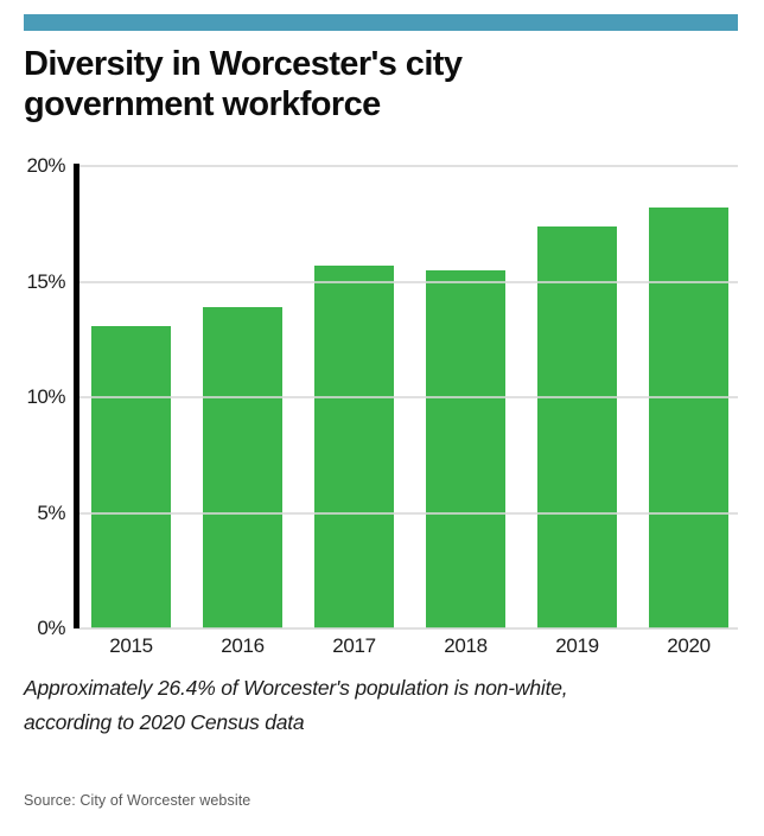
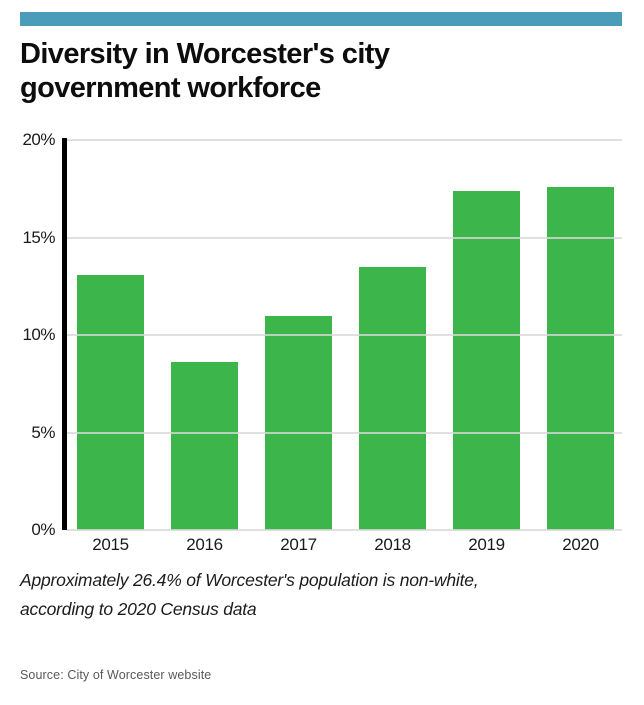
2016: 13.9% -> 8.6%
2017: 15.7% -> 11.0%
2018: 15.5% -> 13.5%
2020: 18.2% -> 17.6%
